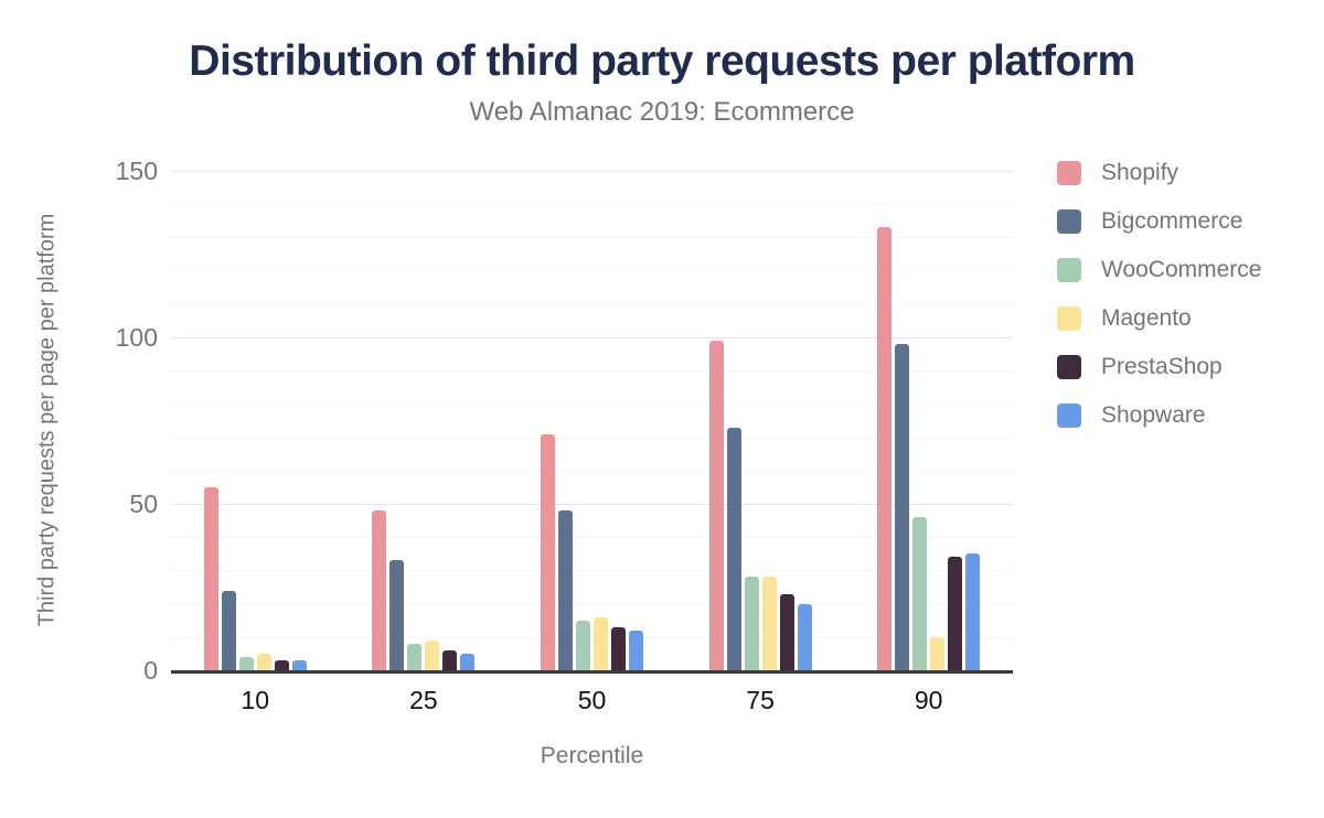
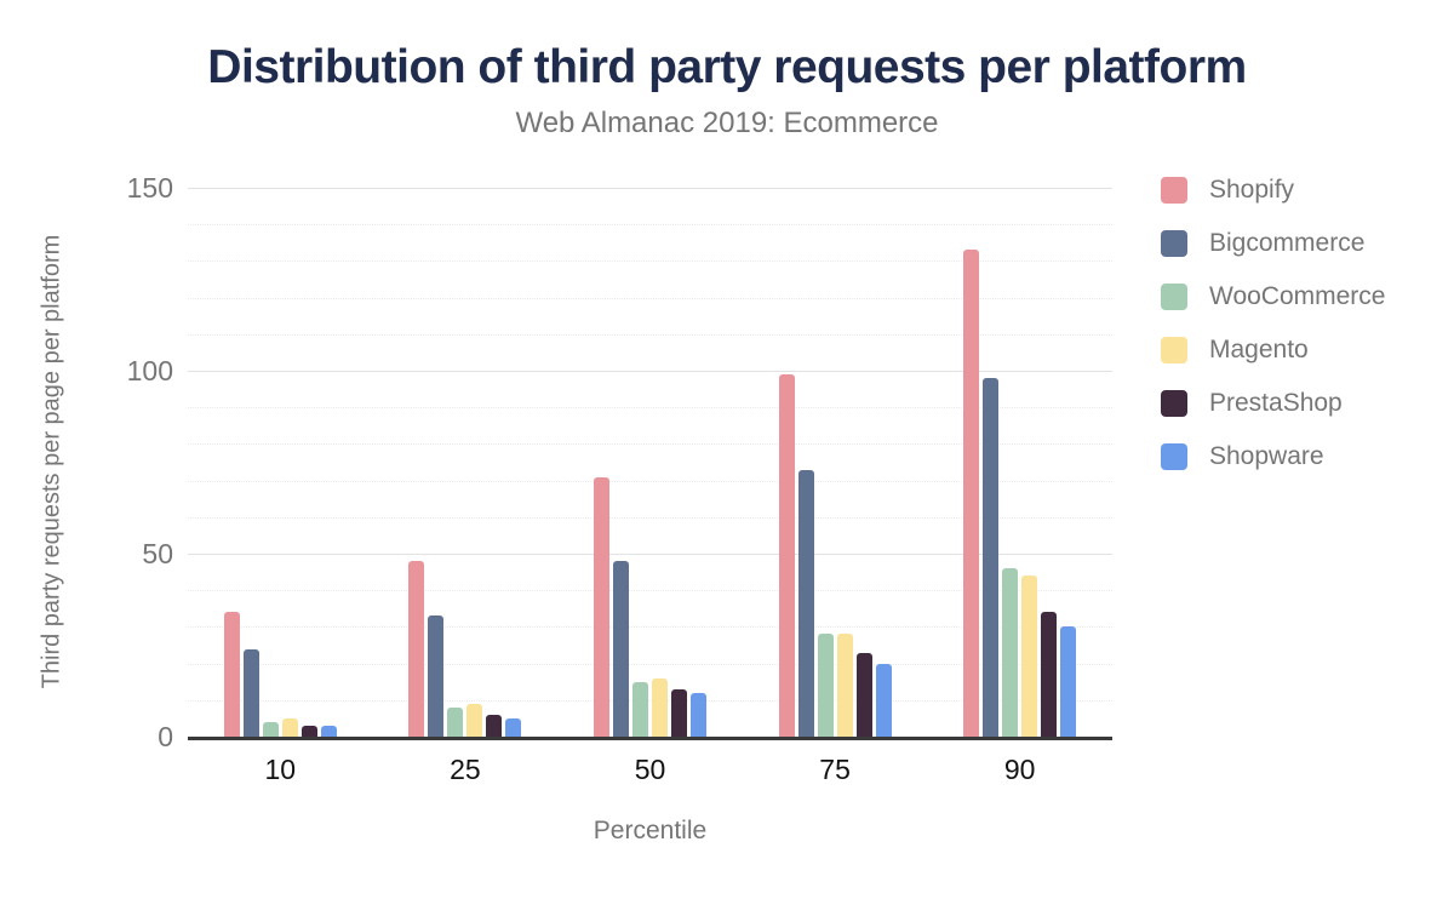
Shopify/10: 55 -> 34
Magento/90: 10 -> 44
Shopware/90: 35 -> 30
